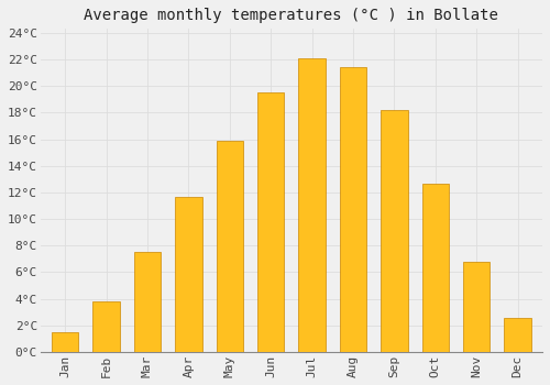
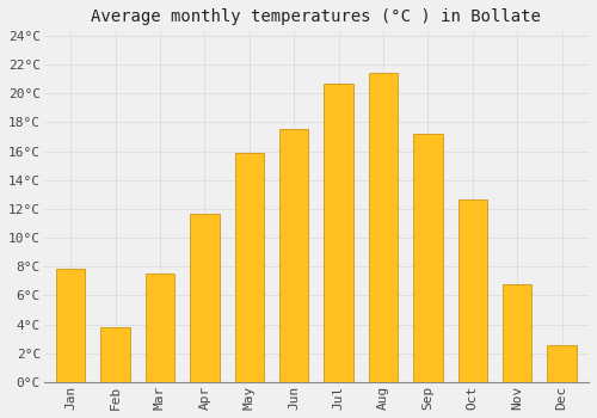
Jan: 1.5°C -> 7.9°C
Jun: 19.5°C -> 17.5°C
Jul: 22.1°C -> 20.7°C
Sep: 18.2°C -> 17.2°C
